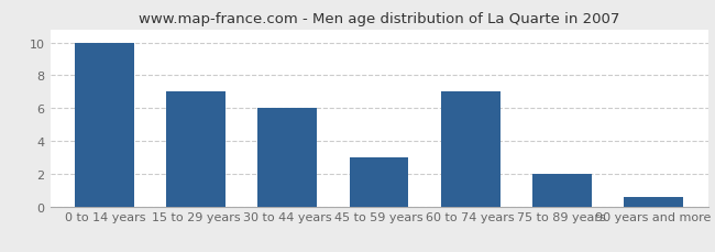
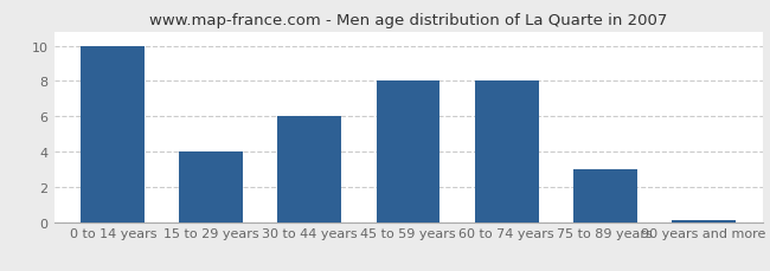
15 to 29 years: 7.0 -> 4.0
45 to 59 years: 3.0 -> 8.0
60 to 74 years: 7.0 -> 8.0
75 to 89 years: 2.0 -> 3.0
90 years and more: 0.6 -> 0.1
